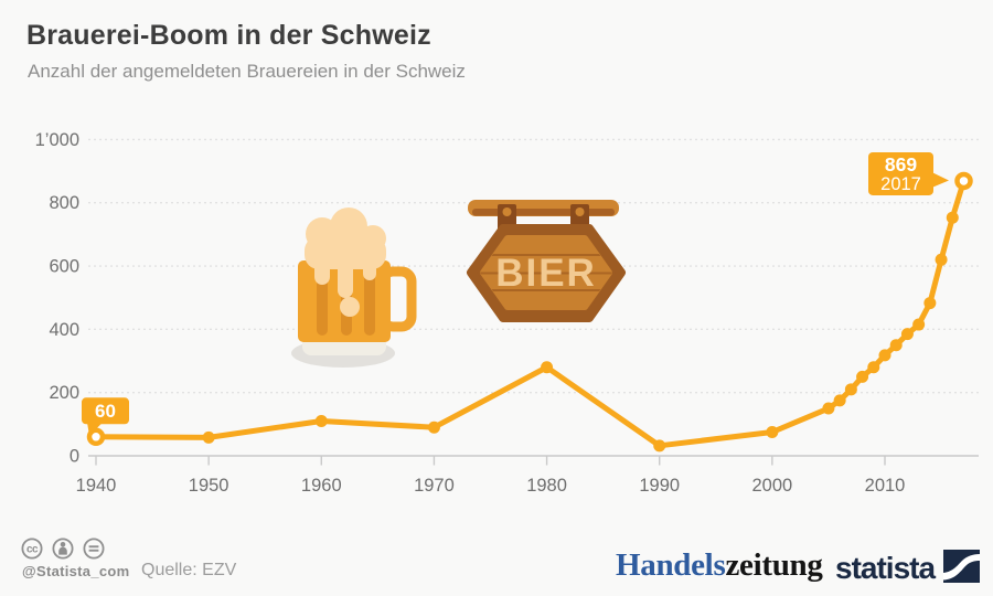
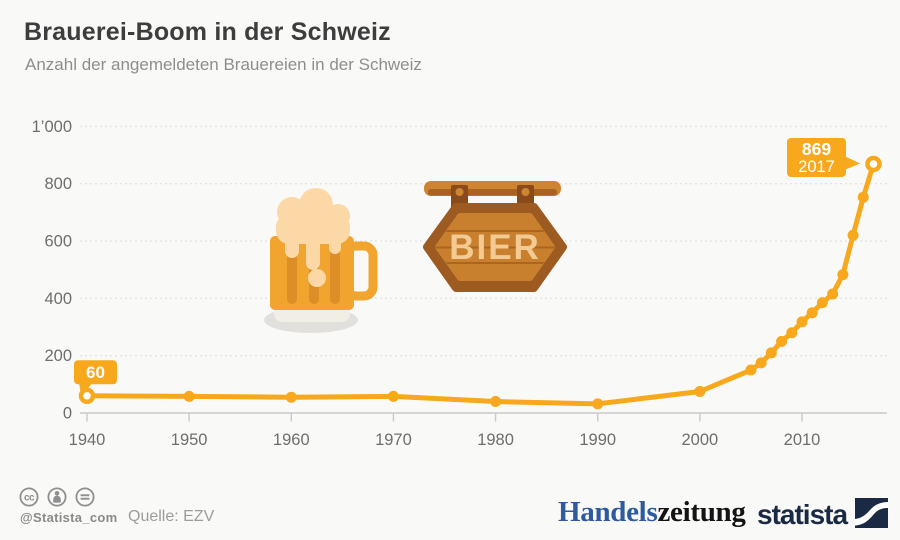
1960: 110 -> 60
1970: 90 -> 60
1980: 280 -> 40
